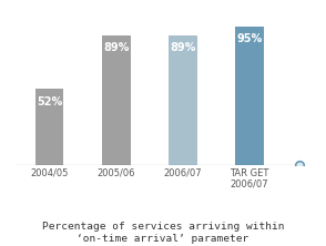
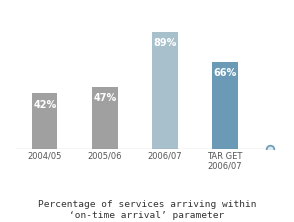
2004/05: 52% -> 42%
2005/06: 89% -> 47%
TAR GET 2006/07: 95% -> 66%
